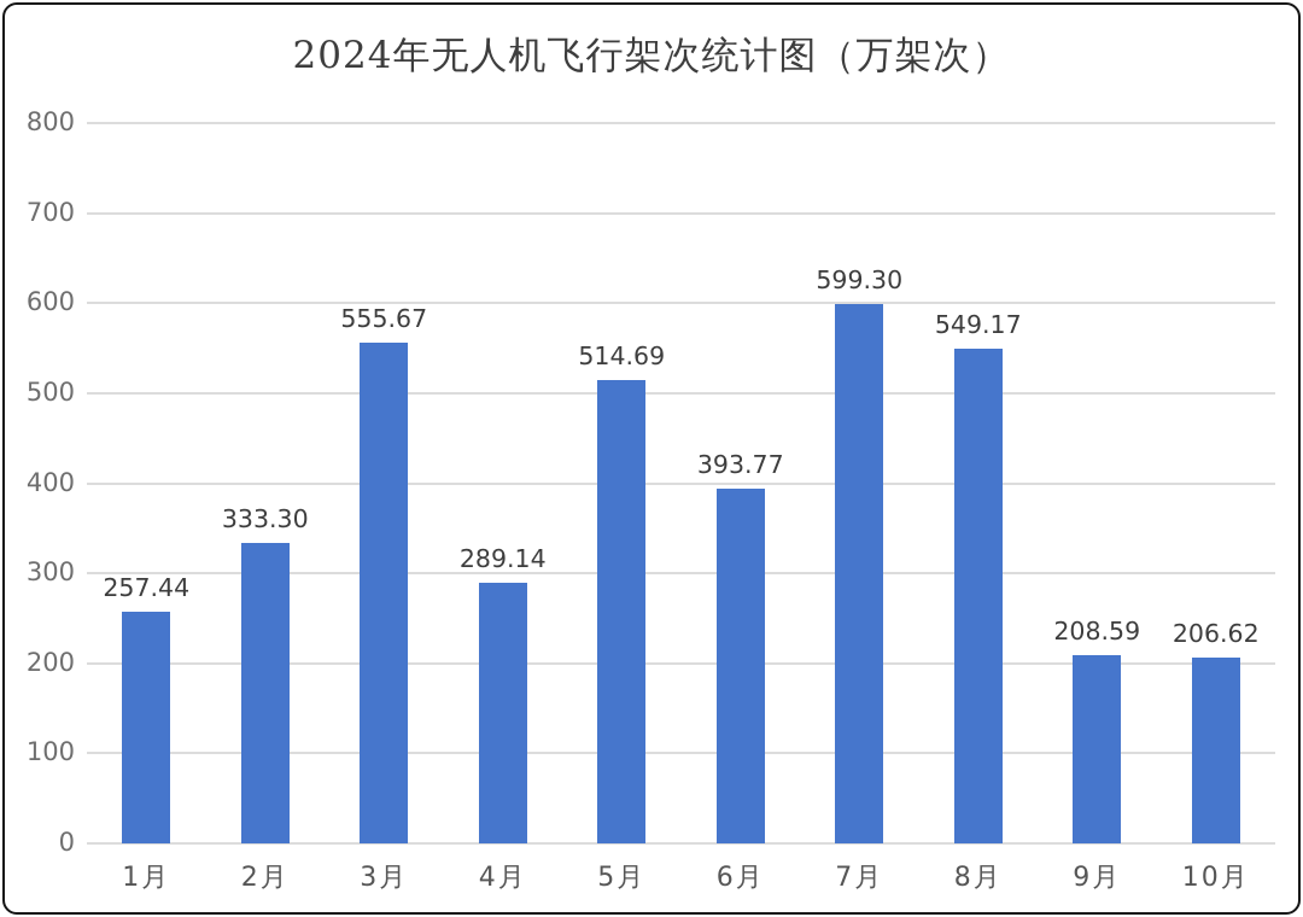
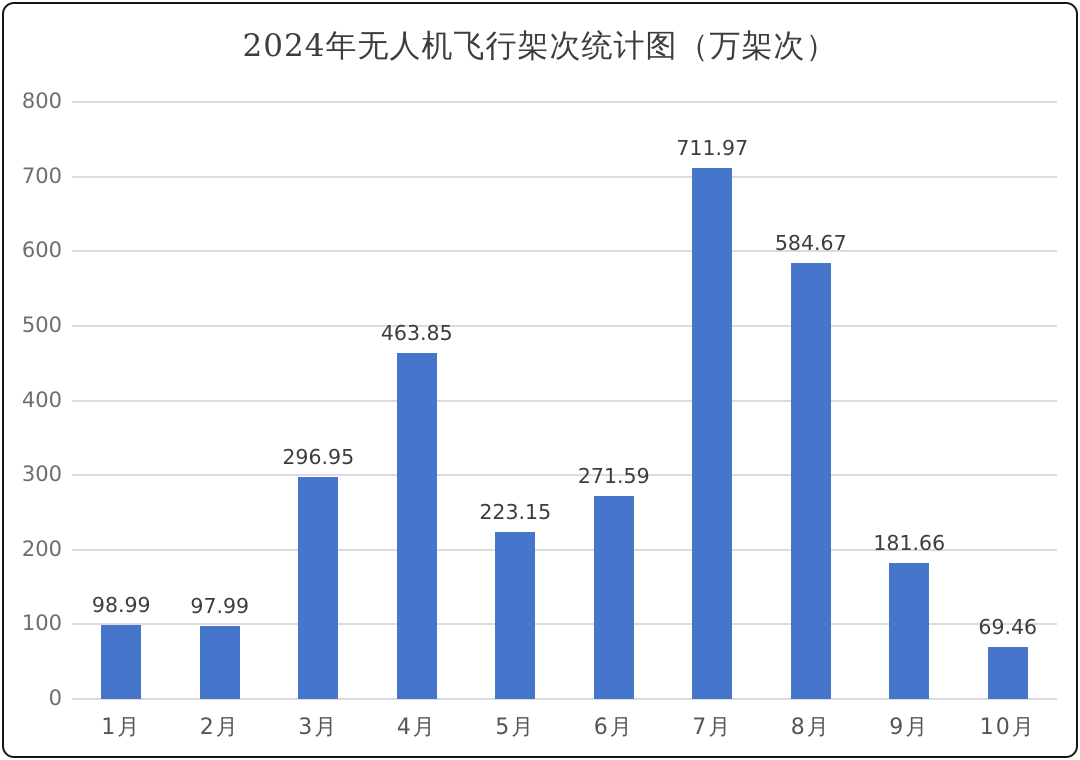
1月: 257.44 -> 98.99
2月: 333.30 -> 97.99
3月: 555.67 -> 296.95
4月: 289.14 -> 463.85
5月: 514.69 -> 223.15
6月: 393.77 -> 271.59
7月: 599.30 -> 711.97
8月: 549.17 -> 584.67
9月: 208.59 -> 181.66
10月: 206.62 -> 69.46
